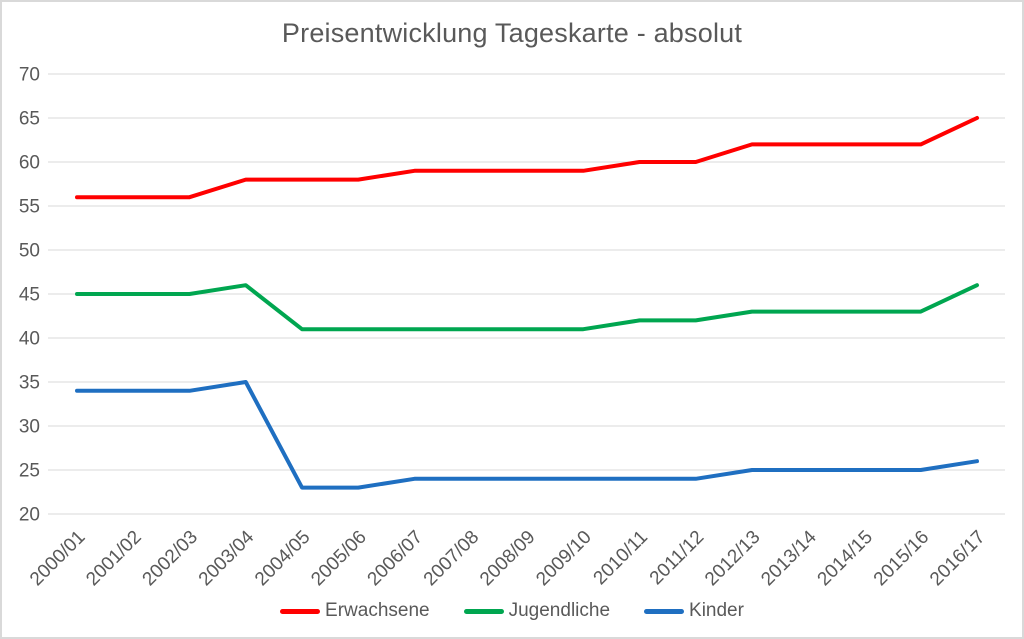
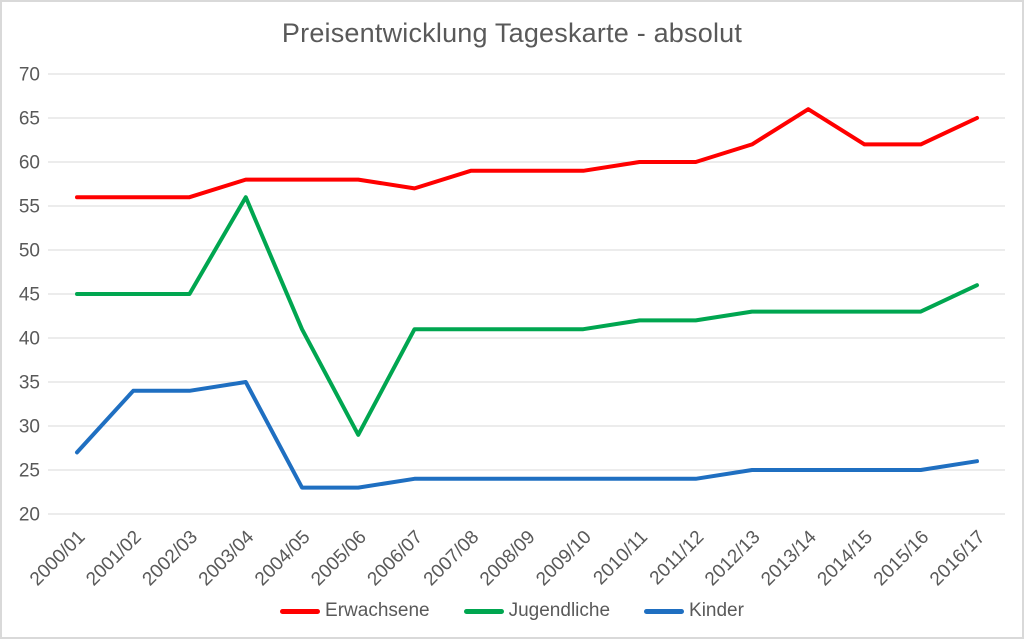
Kinder/2000/01: 34 -> 27
Jugendliche/2003/04: 46 -> 56
Jugendliche/2005/06: 41 -> 29
Erwachsene/2006/07: 59 -> 57
Erwachsene/2013/14: 62 -> 66
